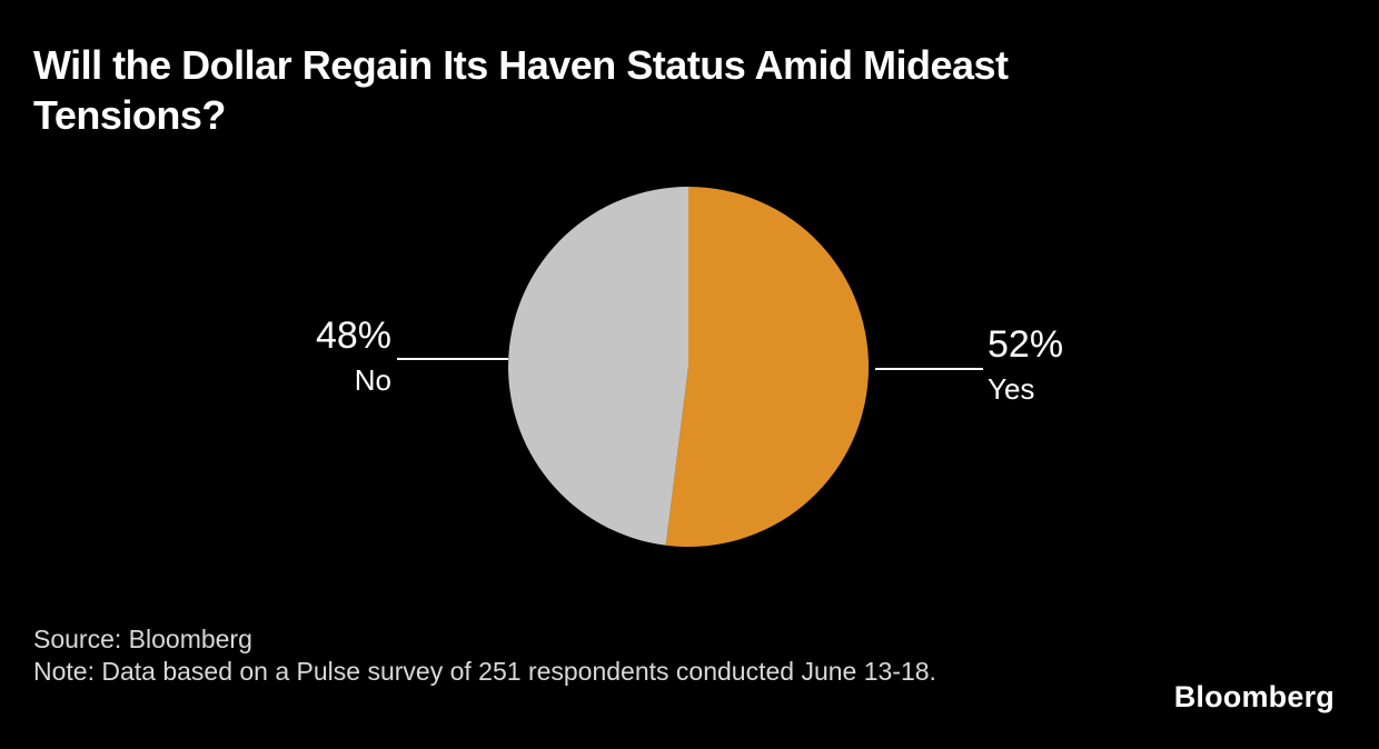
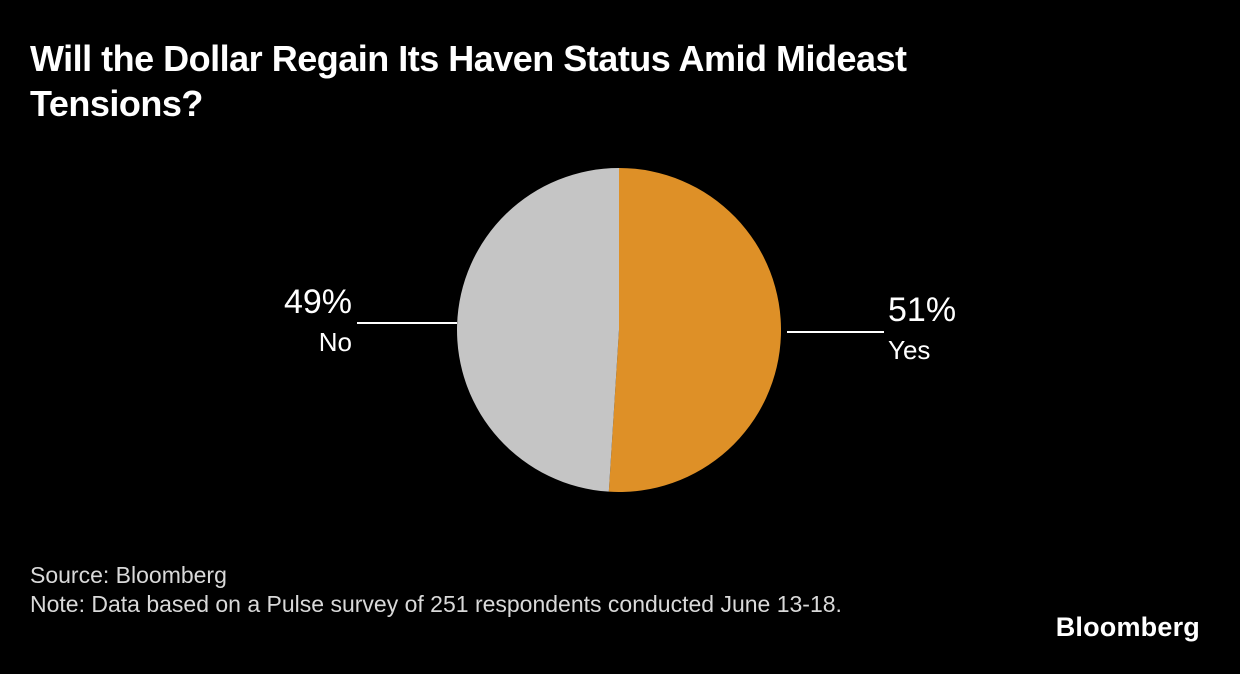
Yes: 52% -> 51%
No: 48% -> 49%
